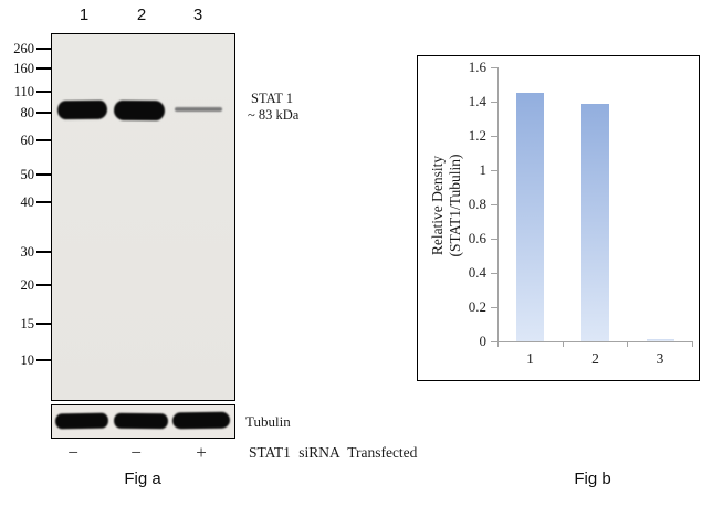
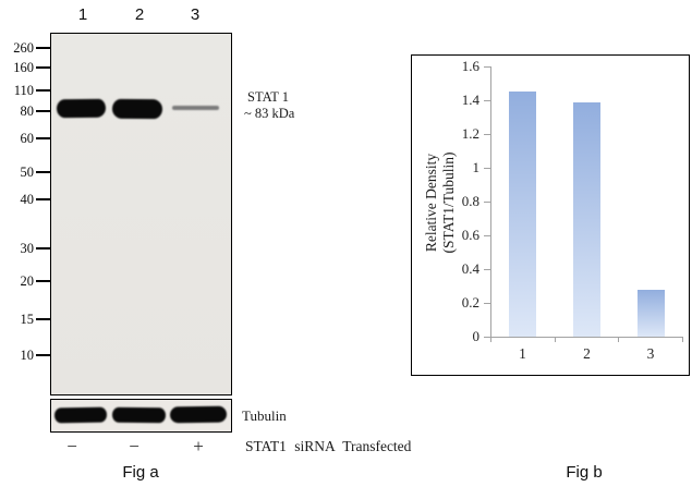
3: 0.01 -> 0.28
